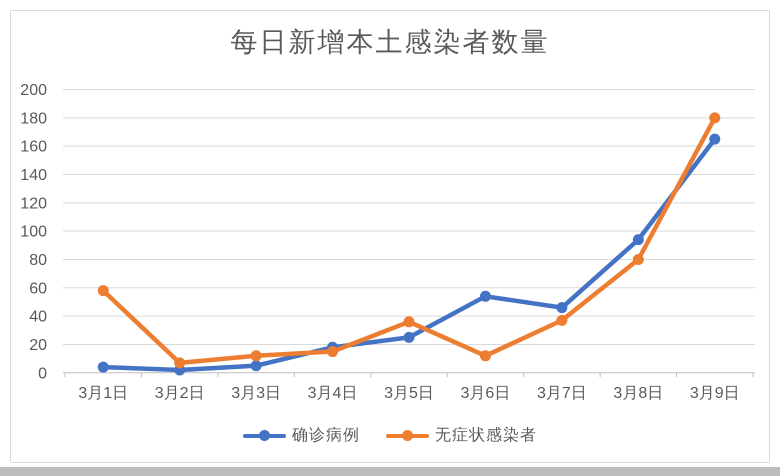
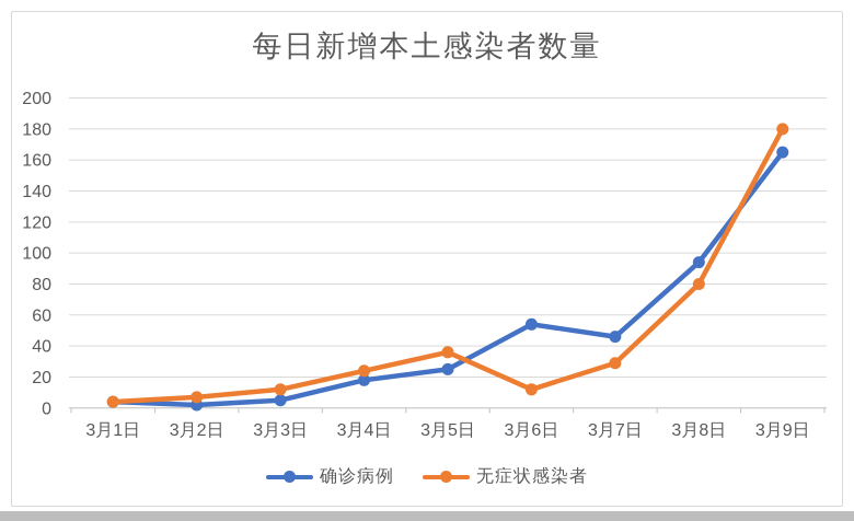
无症状感染者/3月1日: 58 -> 4
无症状感染者/3月4日: 15 -> 24
无症状感染者/3月7日: 37 -> 29
